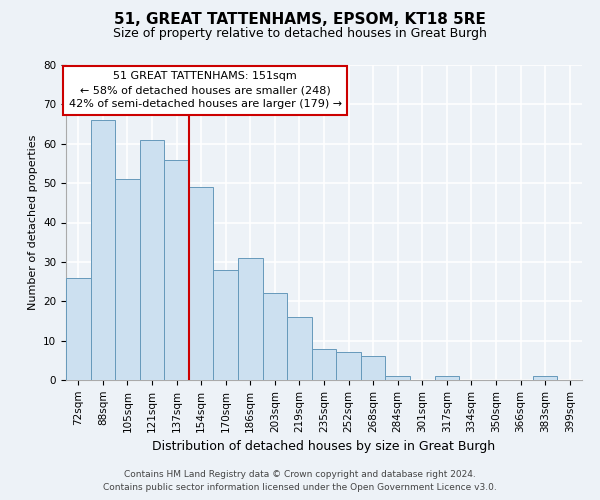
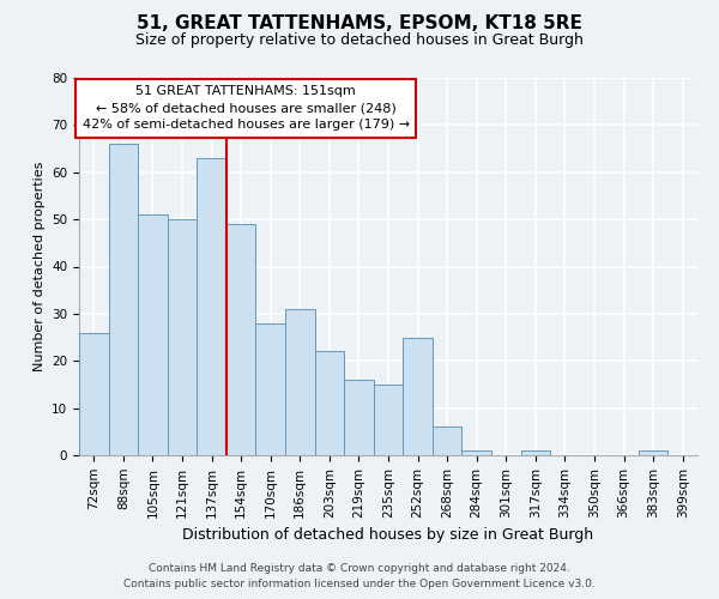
121sqm: 61 -> 50
137sqm: 56 -> 63
235sqm: 8 -> 15
252sqm: 7 -> 25
